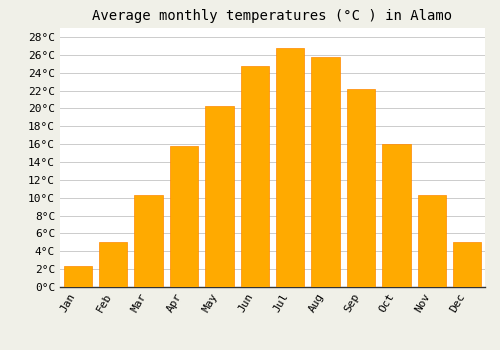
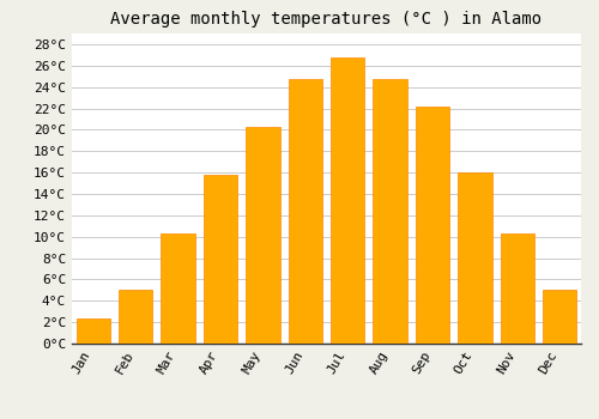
Aug: 25.8°C -> 24.8°C
